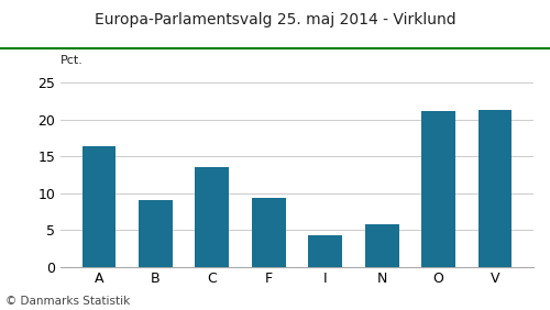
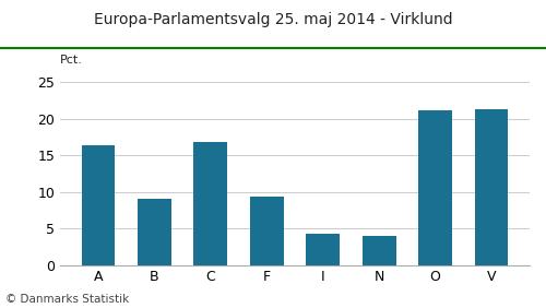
C: 13.6 -> 16.8
N: 5.7 -> 4.0
